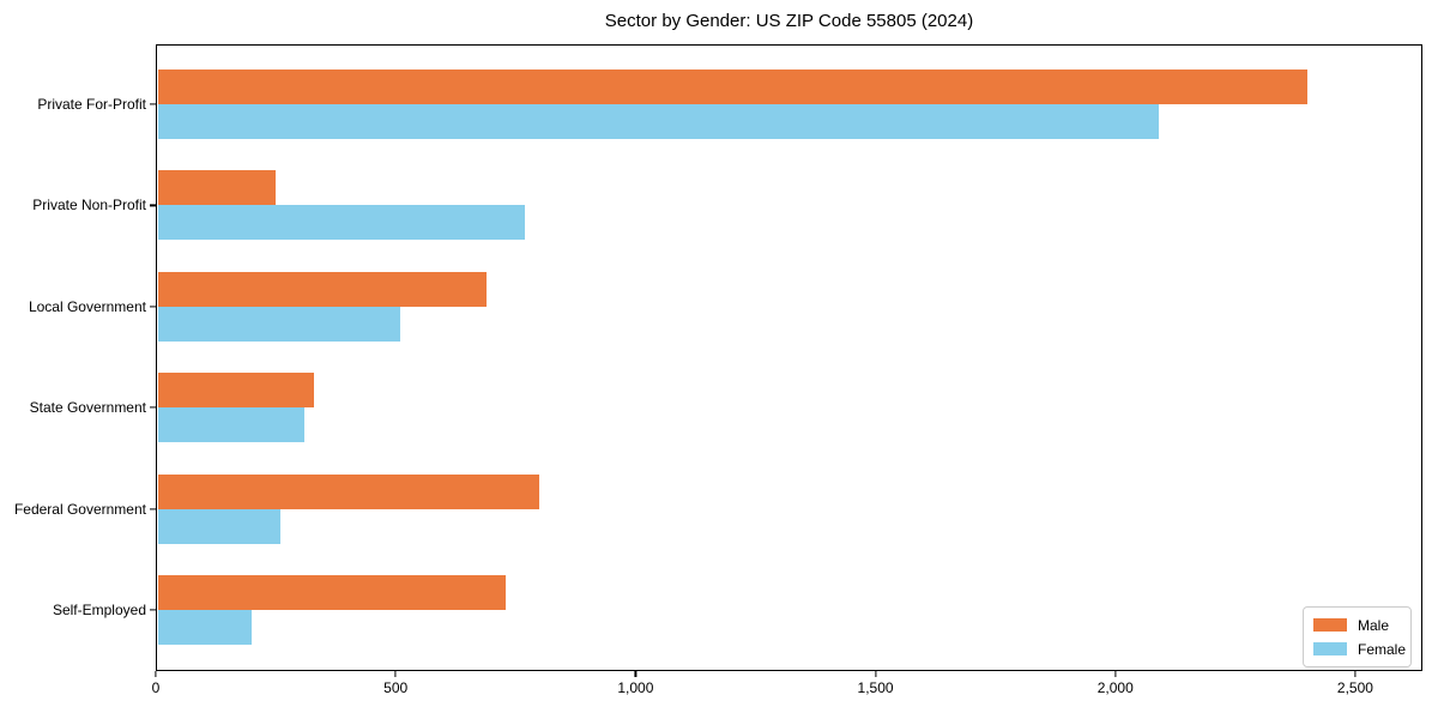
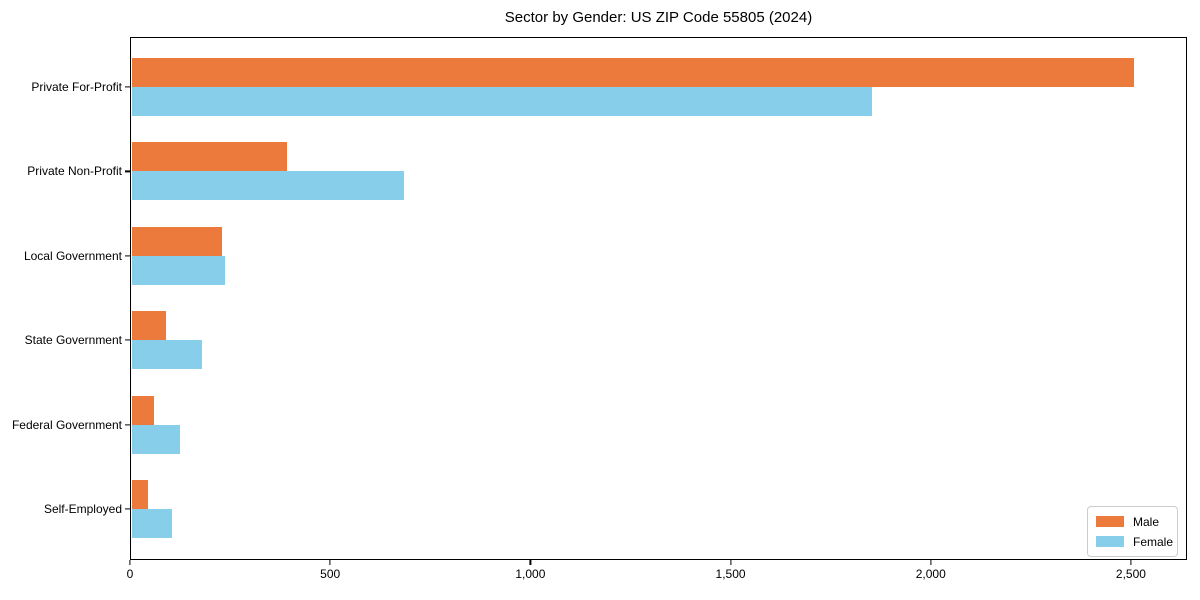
Male/Private For-Profit: 2400 -> 2510
Female/Private For-Profit: 2090 -> 1850
Male/Private Non-Profit: 250 -> 390
Female/Private Non-Profit: 770 -> 680
Male/Local Government: 690 -> 230
Female/Local Government: 510 -> 240
Male/State Government: 330 -> 90
Female/State Government: 310 -> 180
Male/Federal Government: 800 -> 60
Female/Federal Government: 260 -> 120
Male/Self-Employed: 730 -> 40
Female/Self-Employed: 200 -> 100
